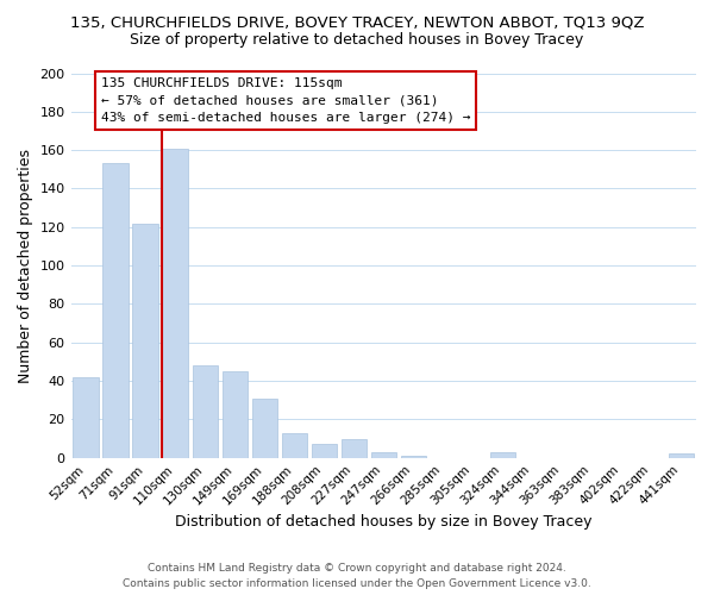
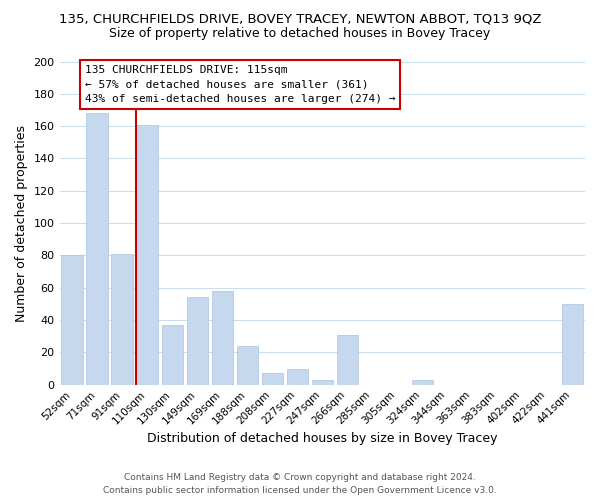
52sqm: 42 -> 80
71sqm: 153 -> 168
91sqm: 122 -> 81
130sqm: 48 -> 37
149sqm: 45 -> 54
169sqm: 31 -> 58
188sqm: 13 -> 24
266sqm: 1 -> 31
441sqm: 2 -> 50
